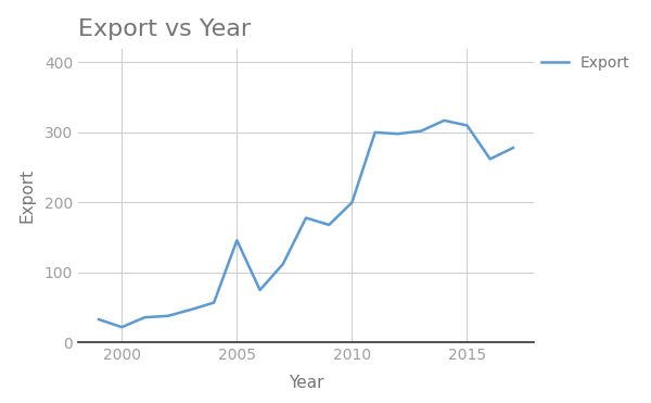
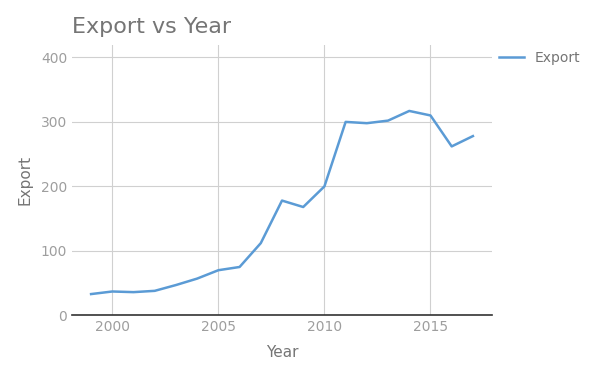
2000: 22 -> 37
2005: 146 -> 70
